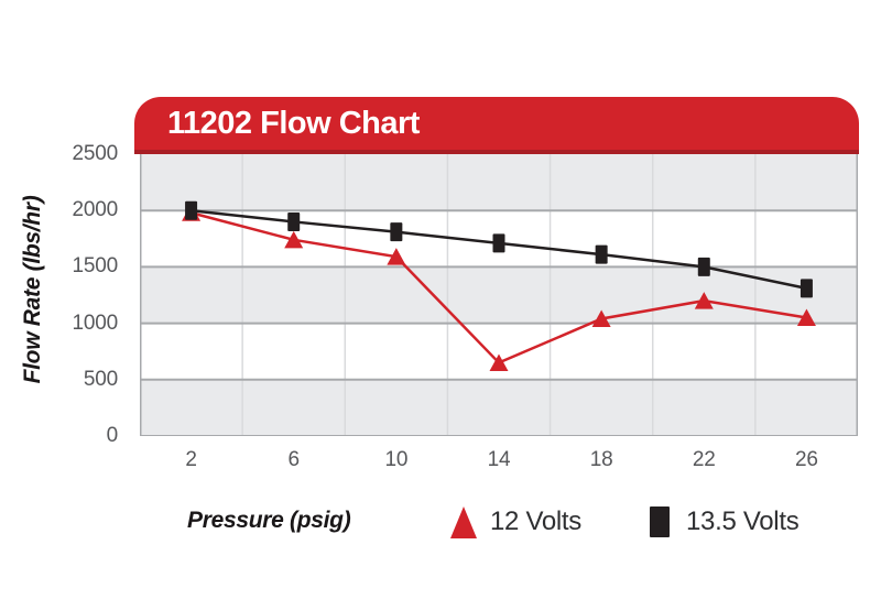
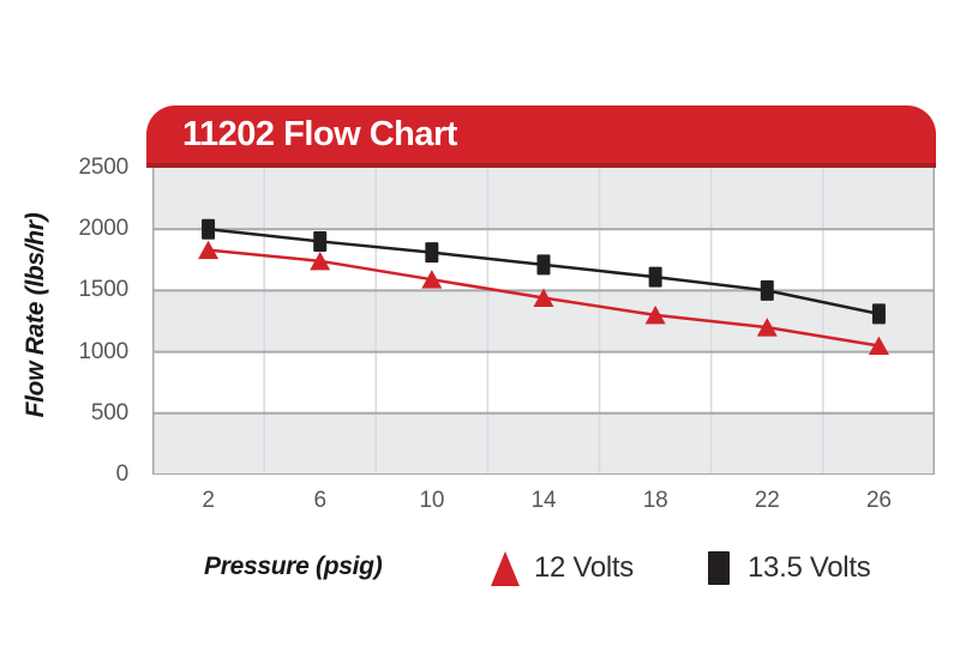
12 Volts/2: 1980 -> 1830
12 Volts/14: 650 -> 1440
12 Volts/18: 1040 -> 1300
